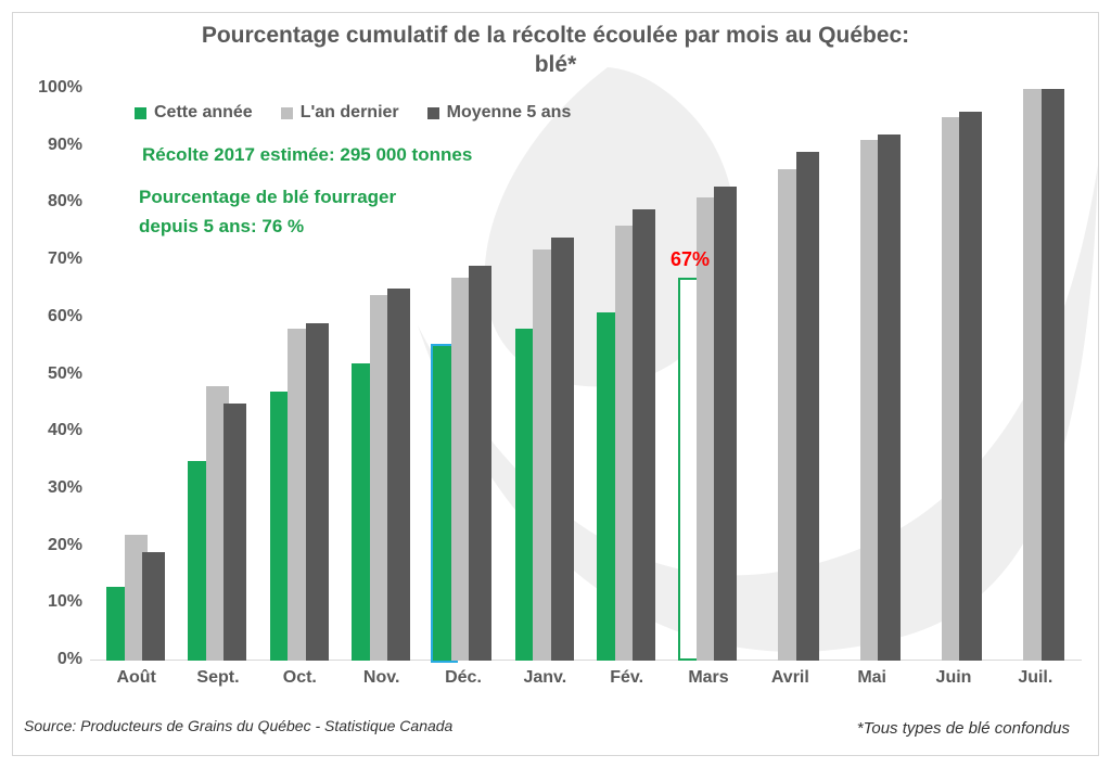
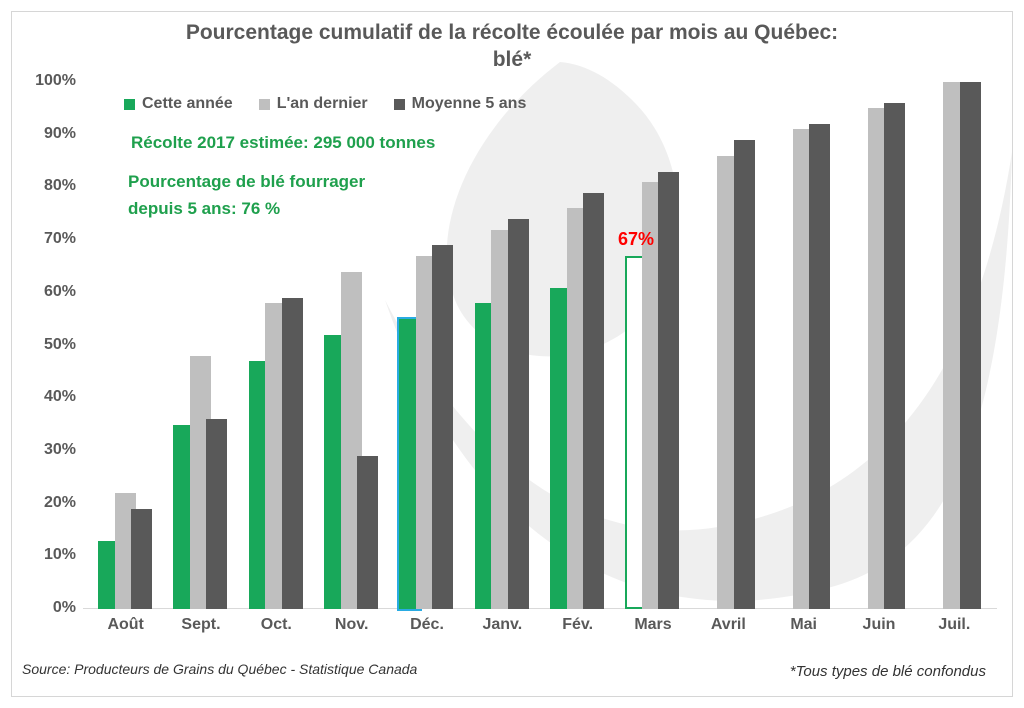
Moyenne 5 ans/Sept.: 45% -> 36%
Moyenne 5 ans/Nov.: 65% -> 29%
